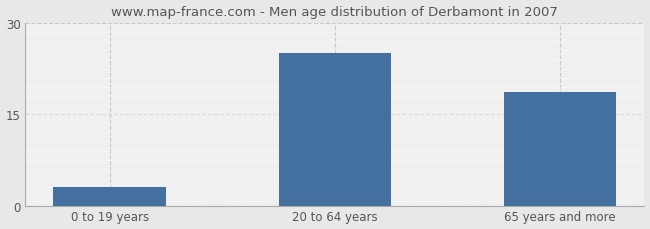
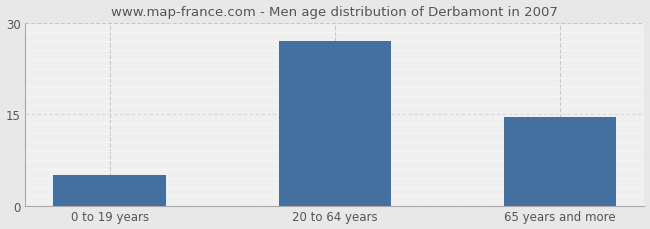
0 to 19 years: 3.0 -> 5.0
20 to 64 years: 25.0 -> 27.0
65 years and more: 18.6 -> 14.5
